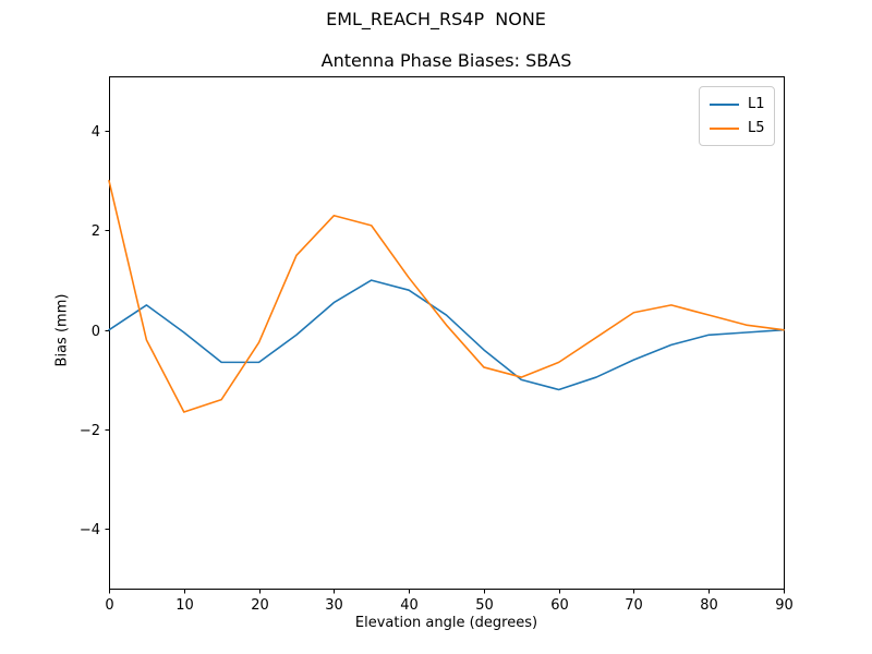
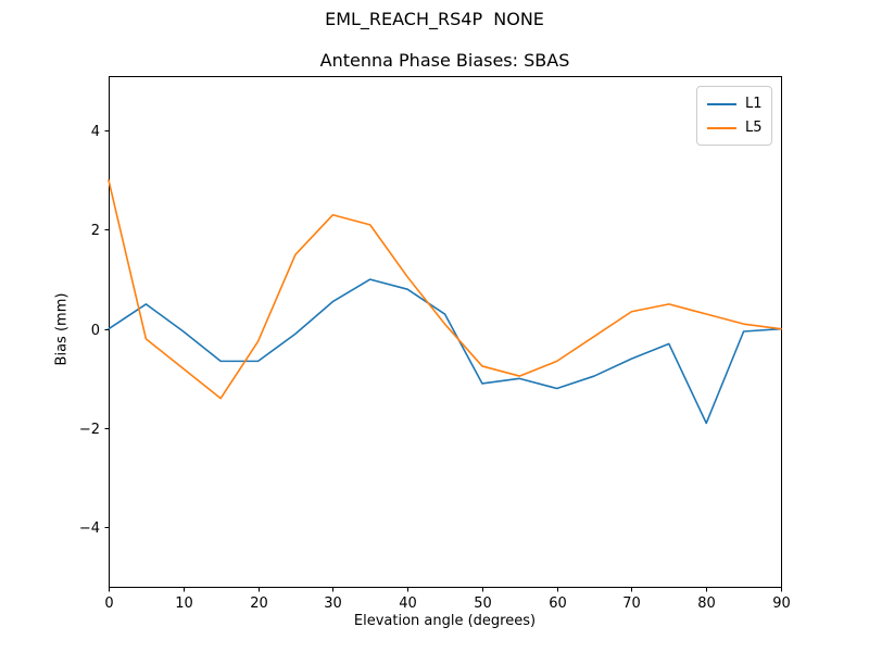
L5/10: -1.6 -> -0.8
L1/50: -0.4 -> -1.1
L1/80: -0.1 -> -1.9
